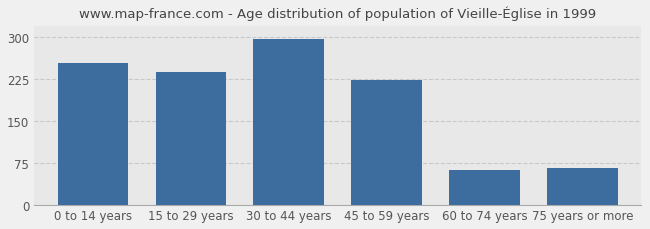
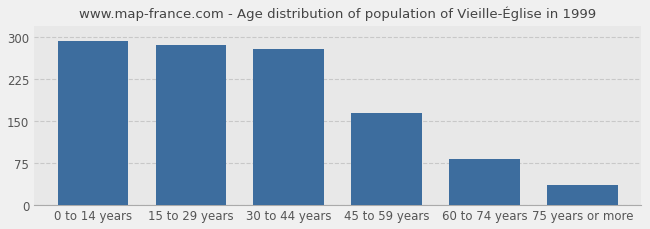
0 to 14 years: 254 -> 292
15 to 29 years: 238 -> 285
30 to 44 years: 296 -> 278
45 to 59 years: 224 -> 165
60 to 74 years: 62 -> 82
75 years or more: 66 -> 35
